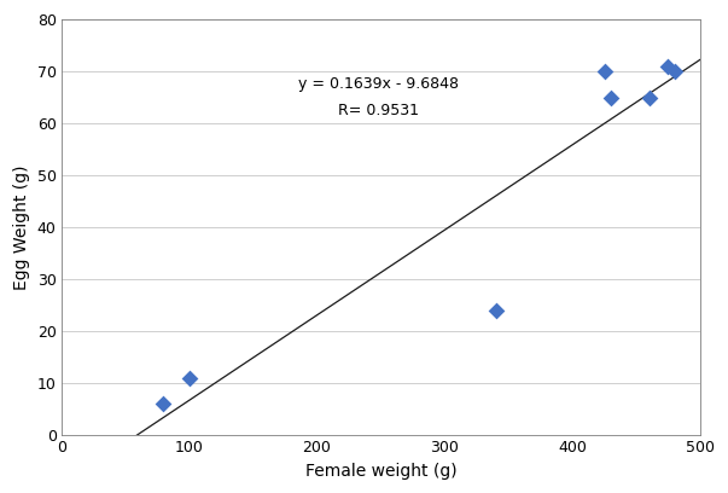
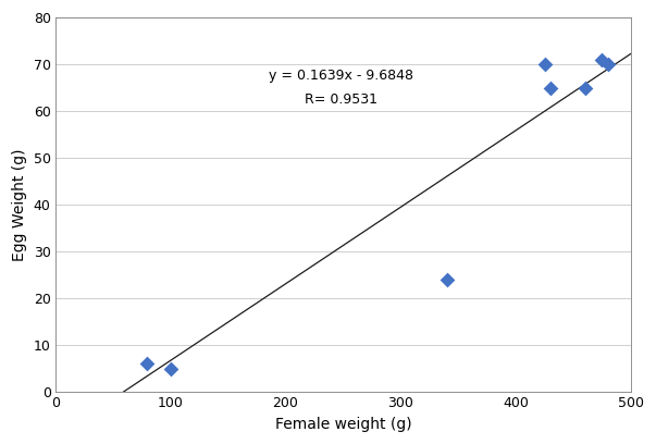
100: 11 -> 5
